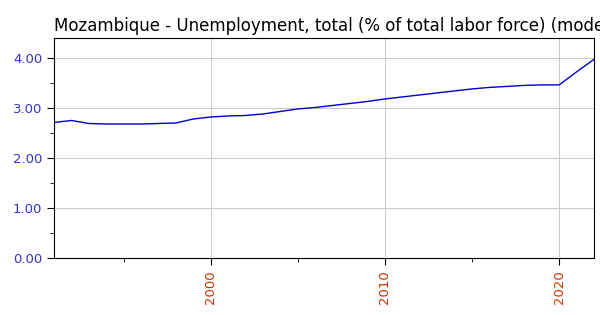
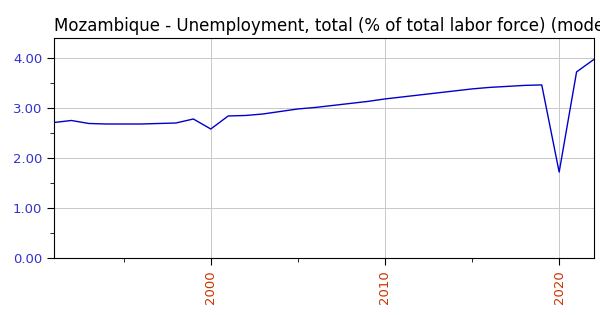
2000: 2.82 -> 2.58
2020: 3.46 -> 1.72
